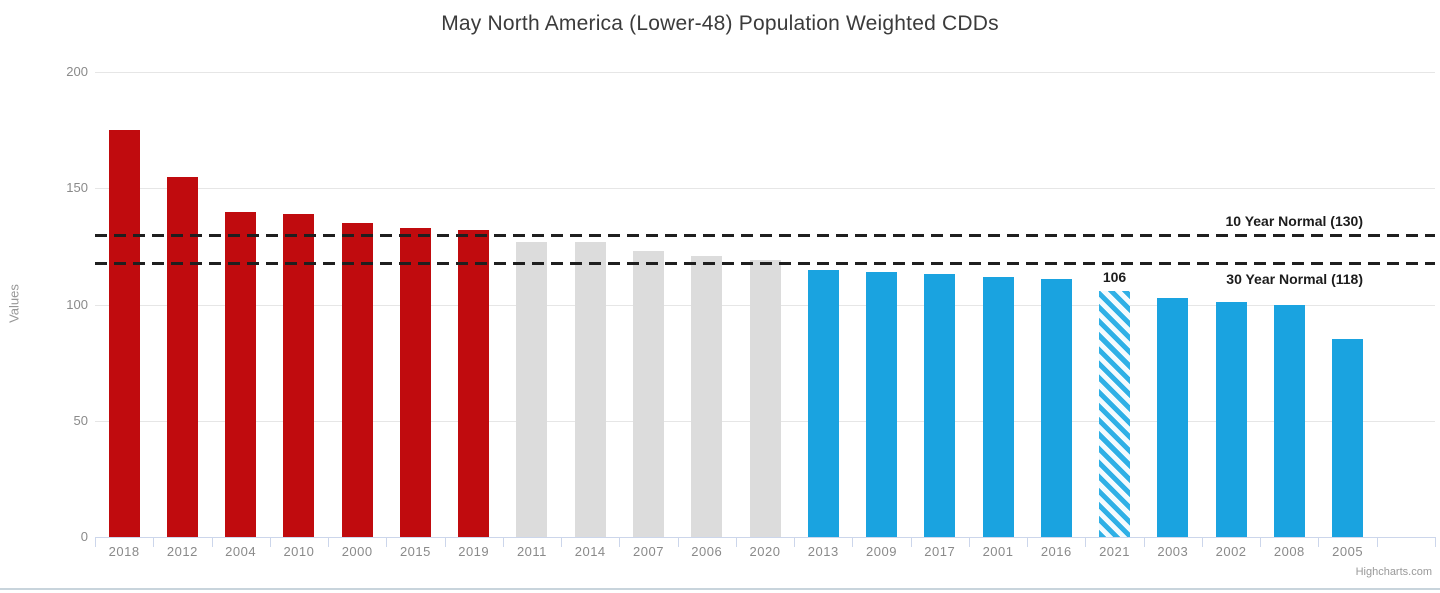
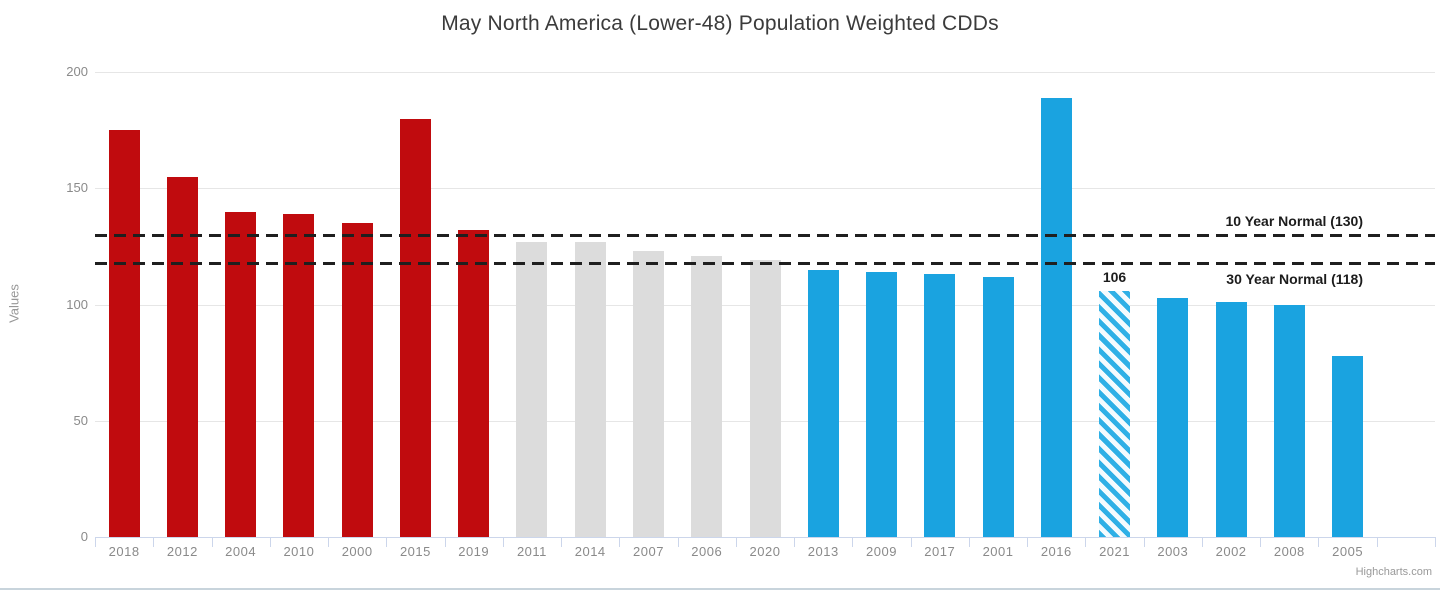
2015: 133 -> 180
2016: 111 -> 189
2005: 85 -> 78
